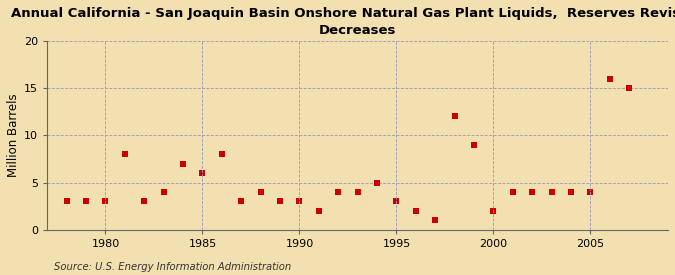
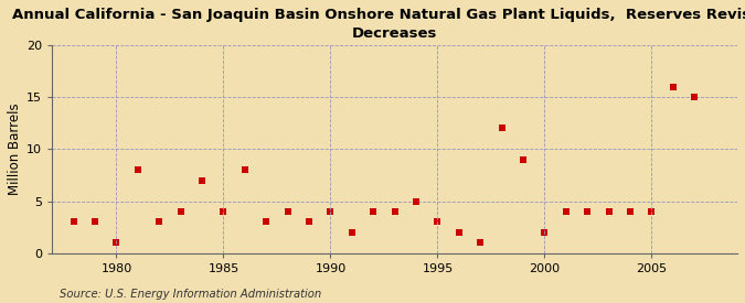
1980: 3 -> 1
1985: 6 -> 4
1990: 3 -> 4
